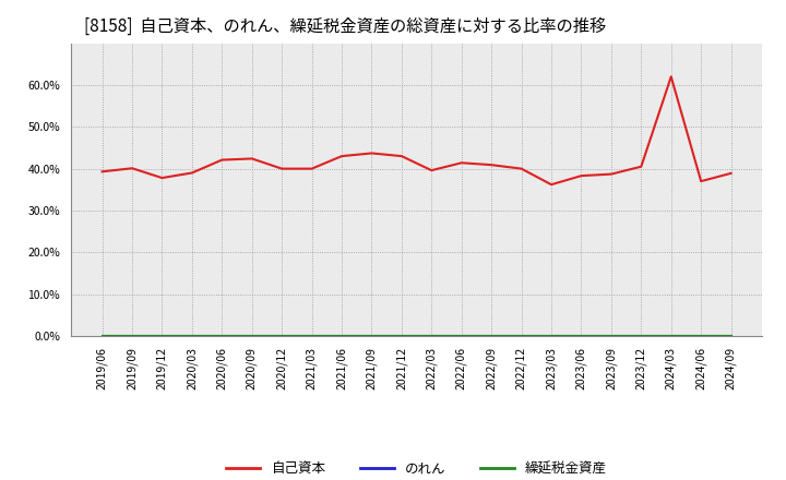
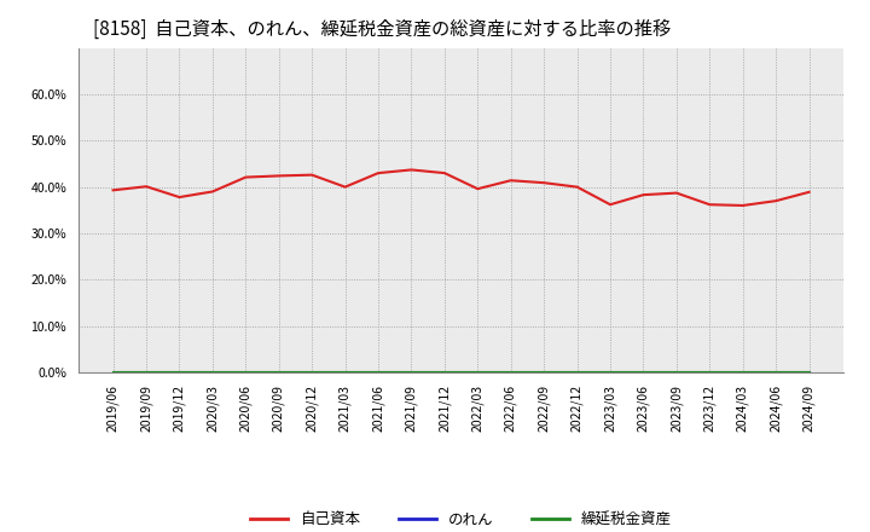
自己資本/2020/12: 40.0% -> 42.6%
自己資本/2023/12: 40.5% -> 36.2%
自己資本/2024/03: 62.0% -> 36.0%
